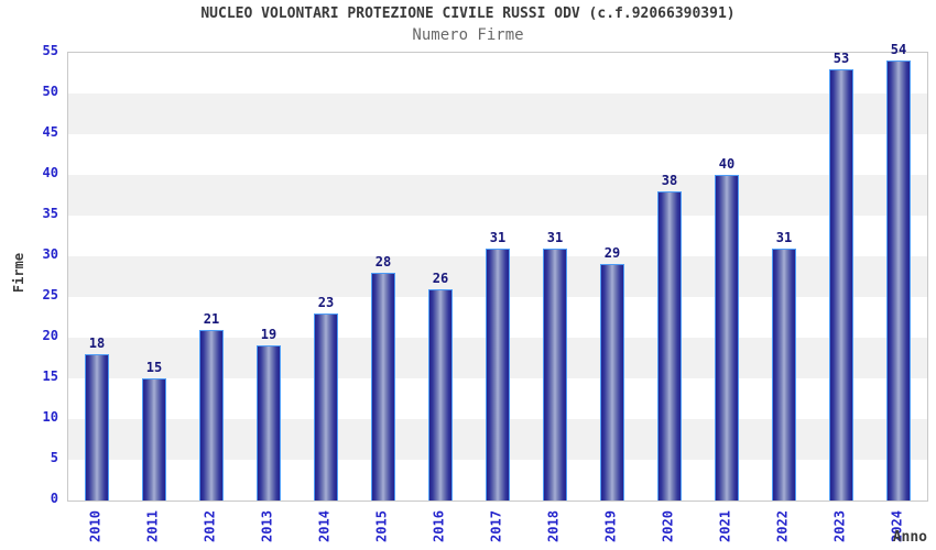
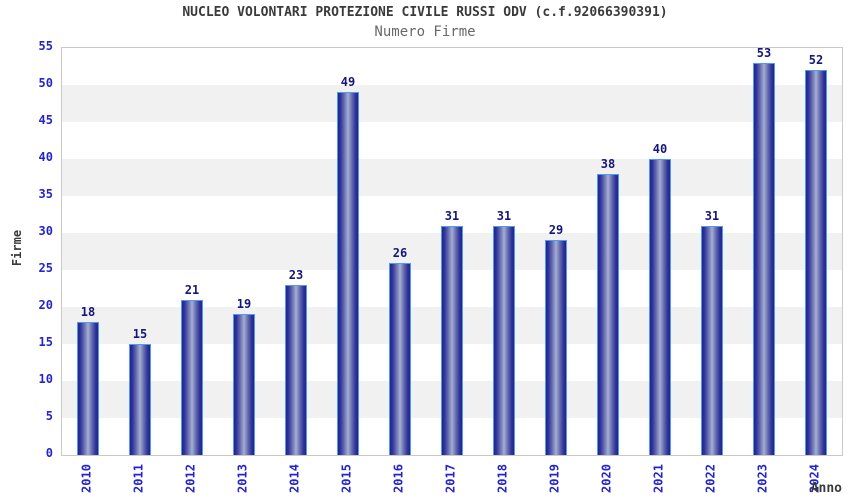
2015: 28 -> 49
2024: 54 -> 52
